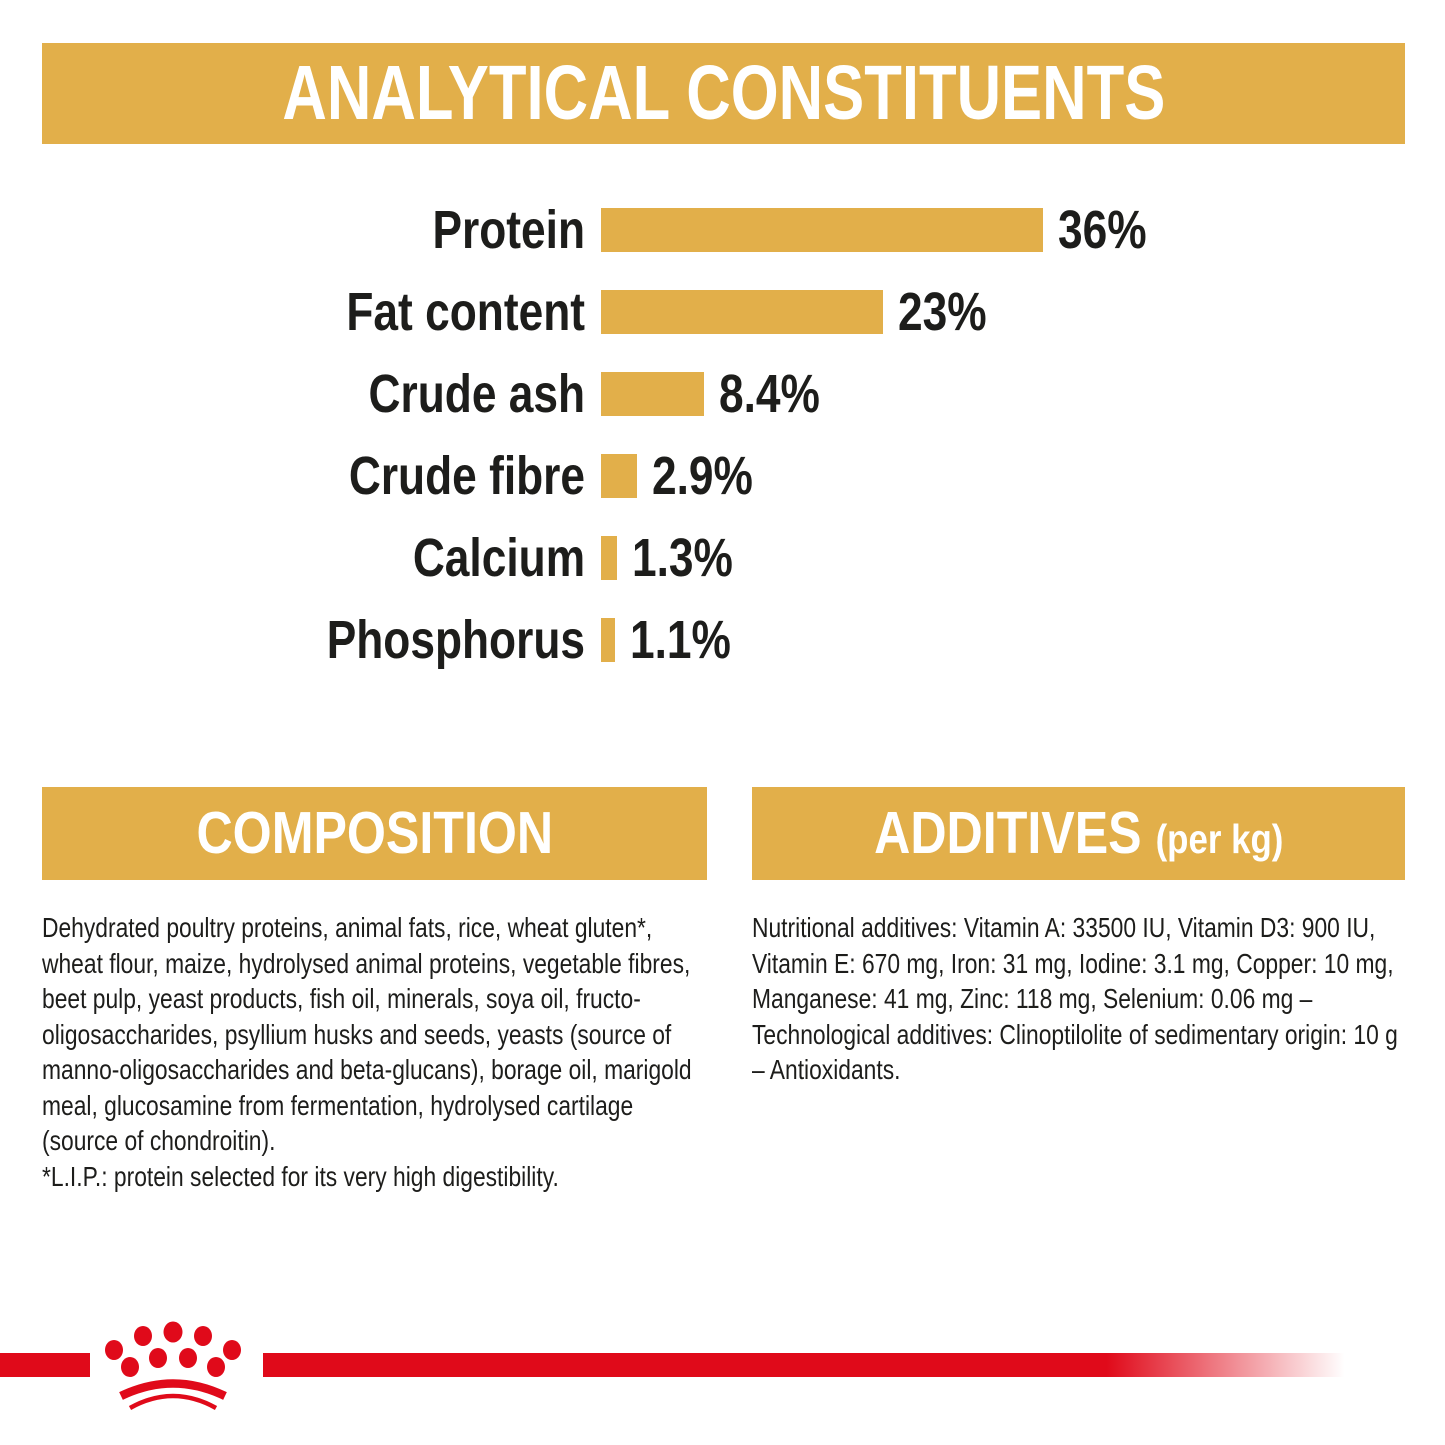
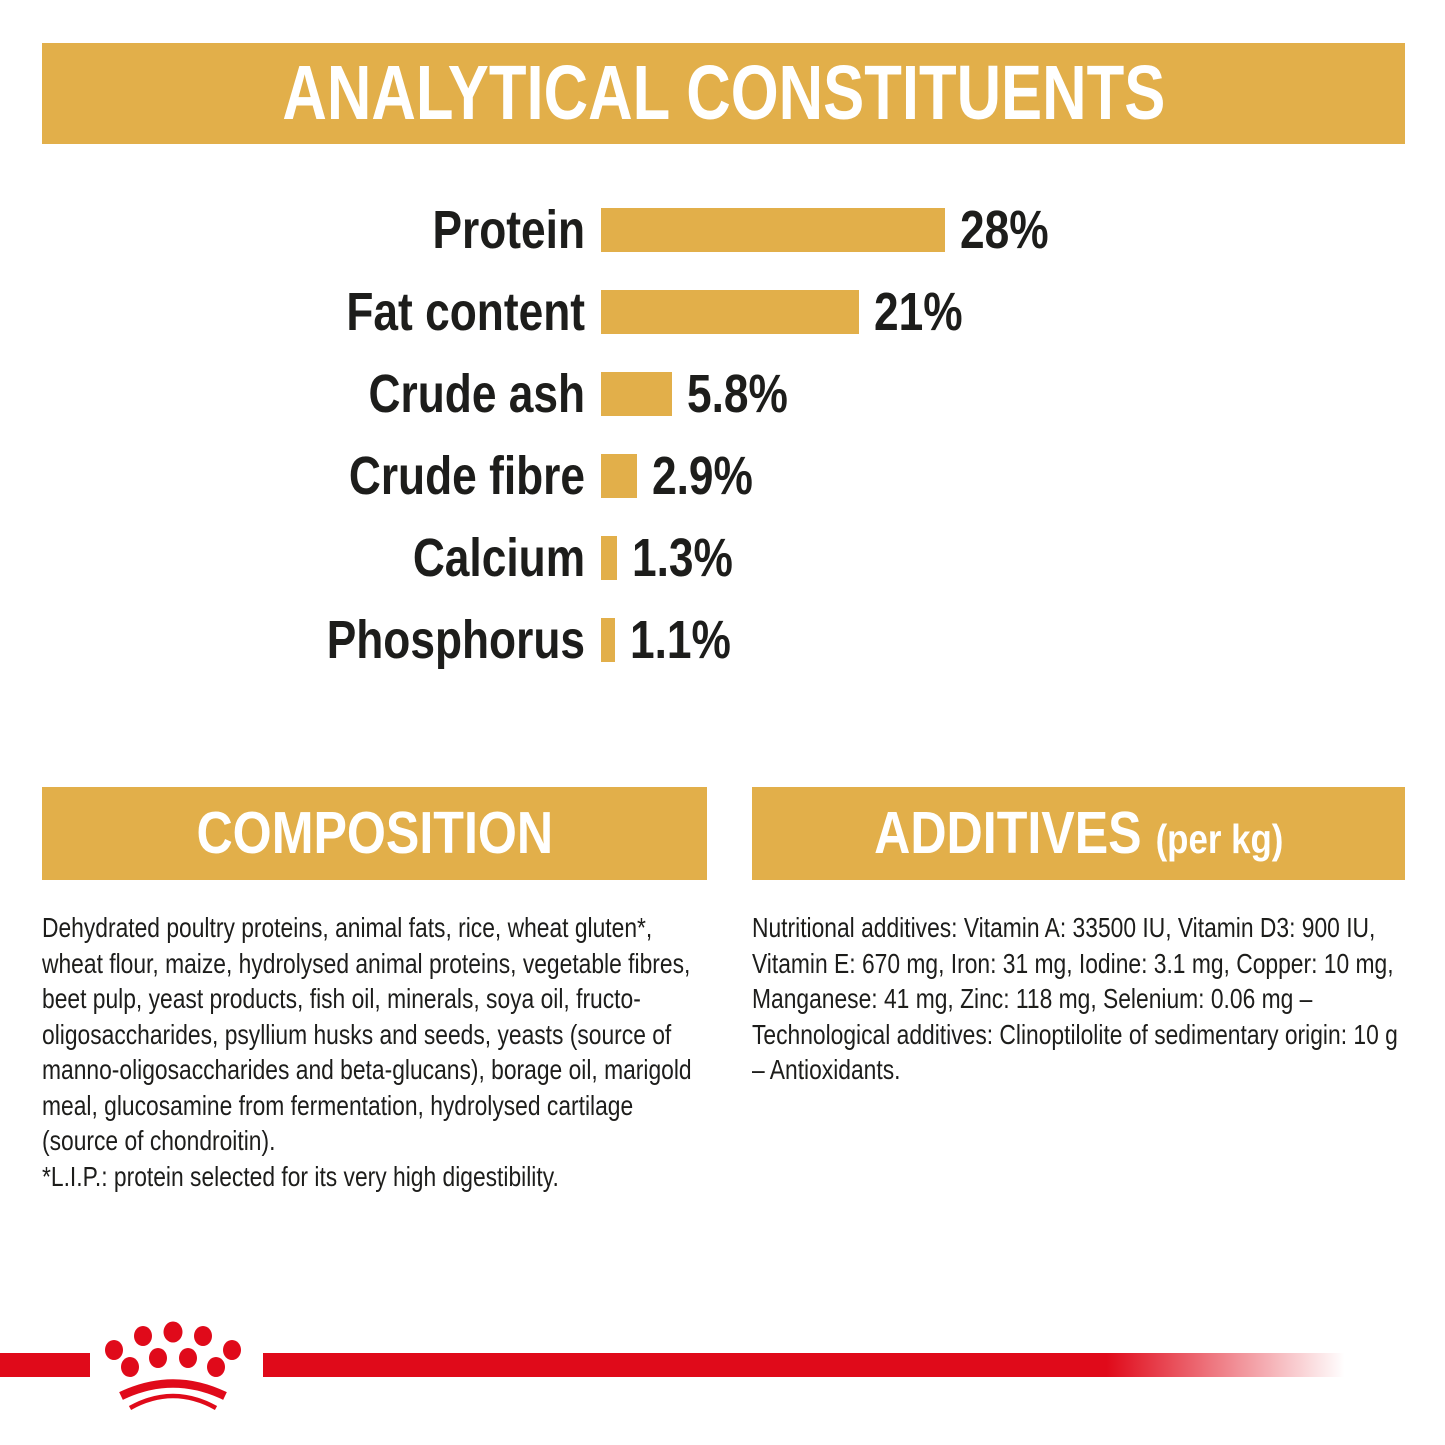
Protein: 36% -> 28%
Fat content: 23% -> 21%
Crude ash: 8.4% -> 5.8%
